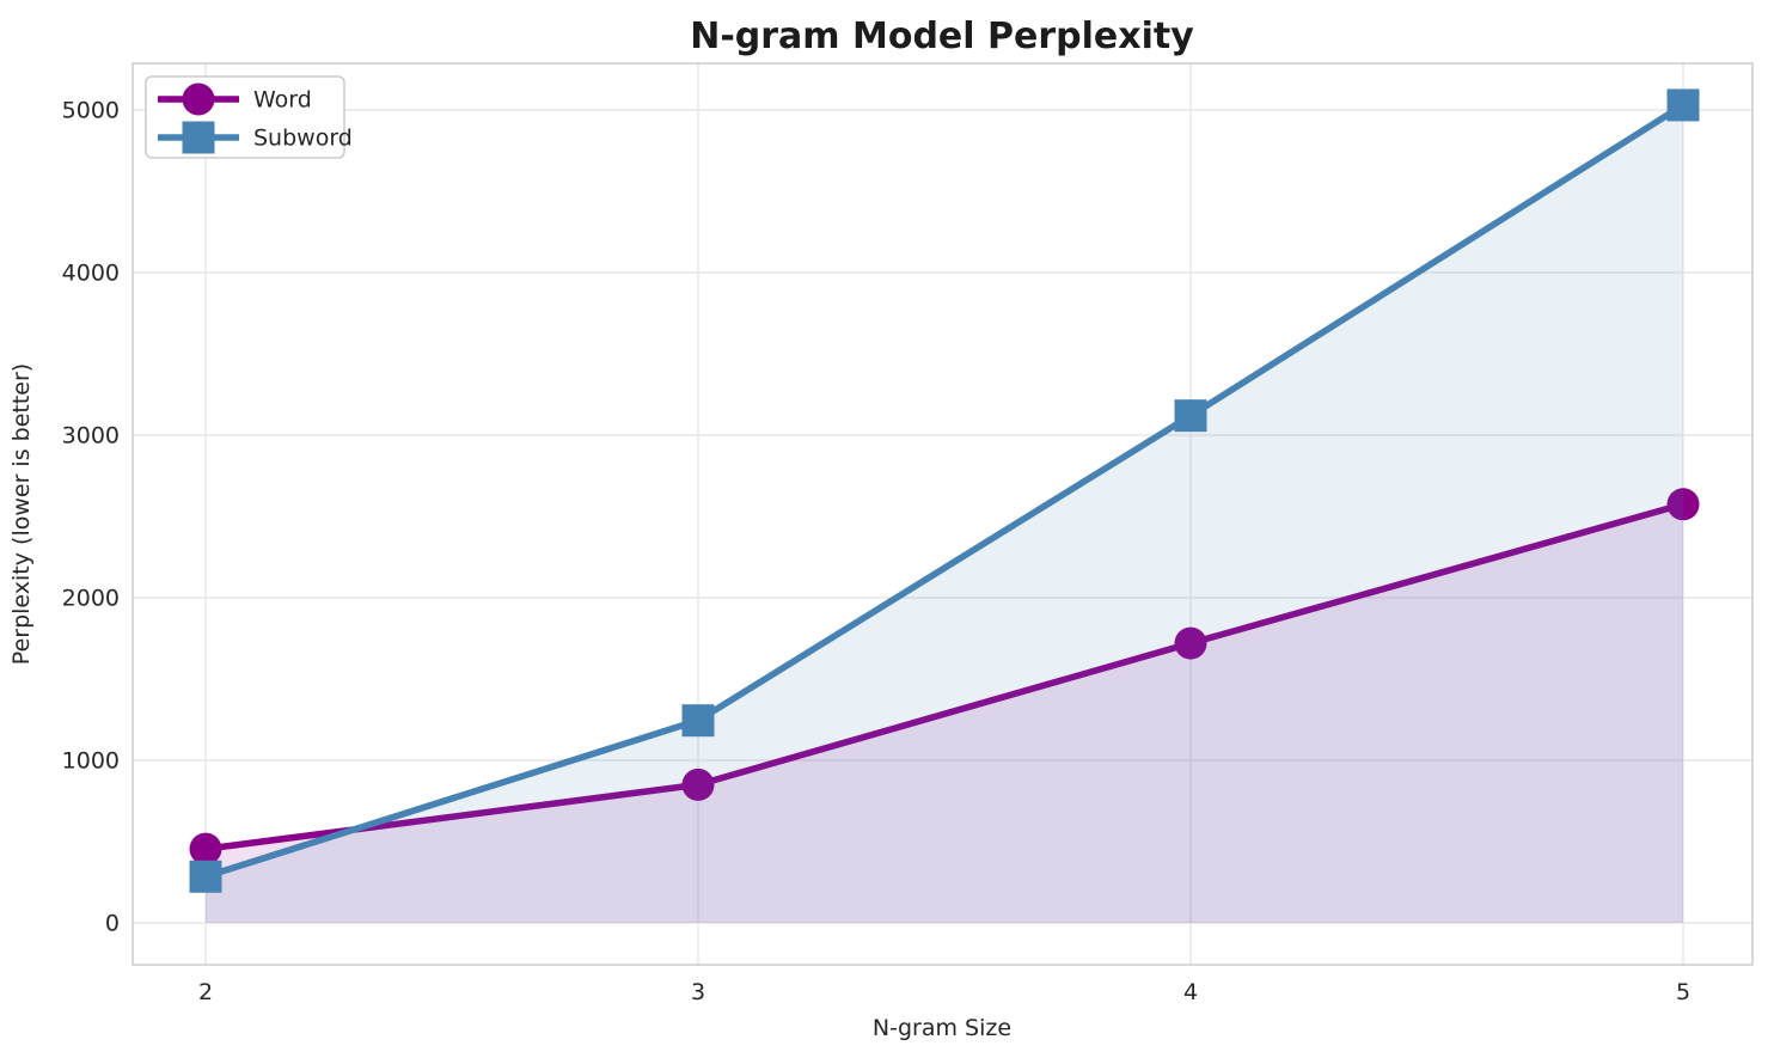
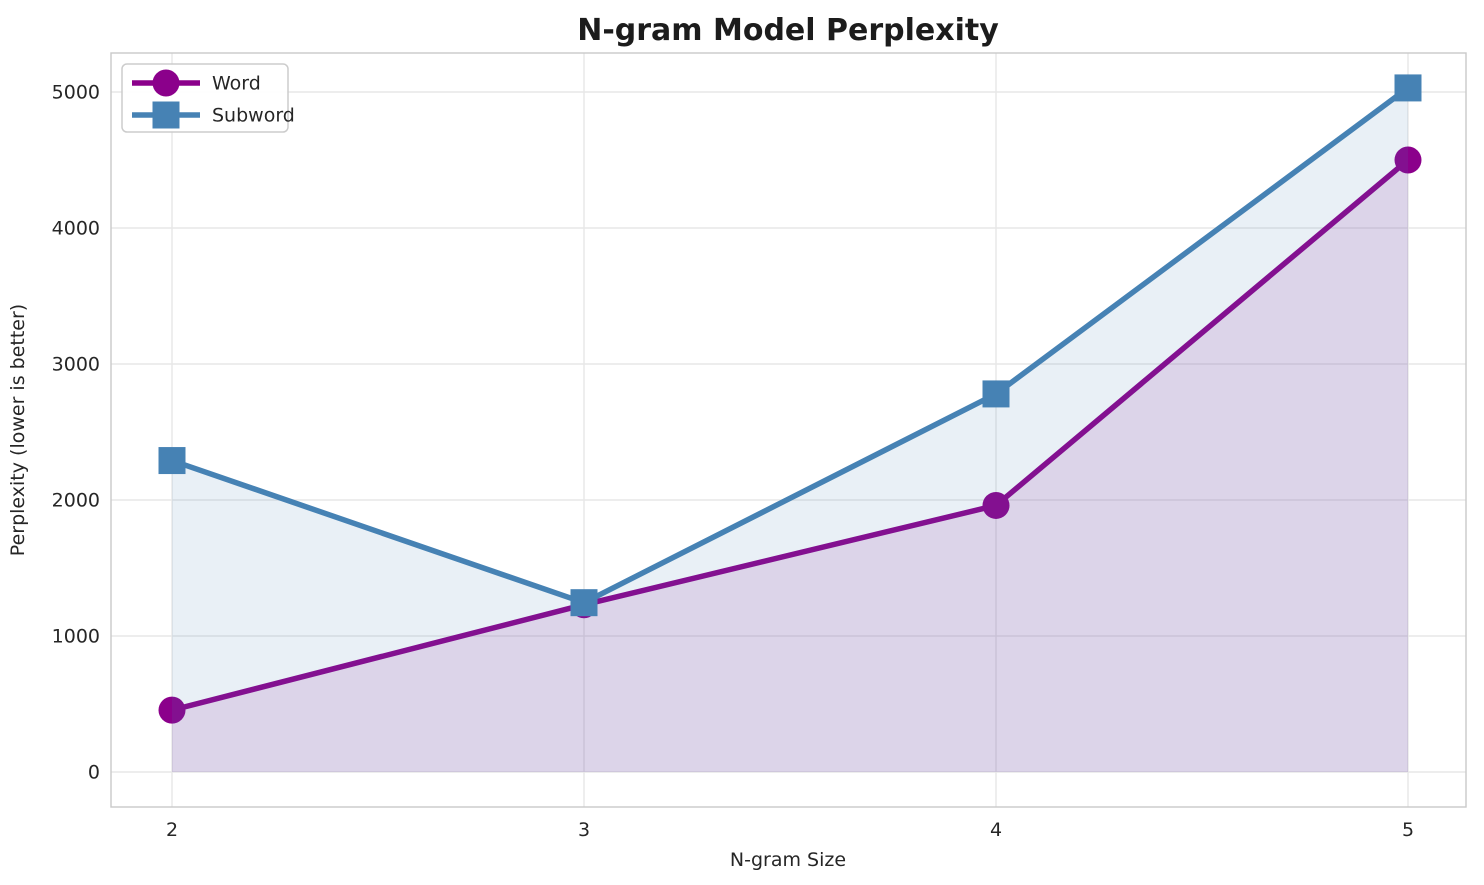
Subword/2: 280 -> 2290
Word/3: 850 -> 1230
Word/4: 1720 -> 1960
Subword/4: 3120 -> 2780
Word/5: 2580 -> 4500
